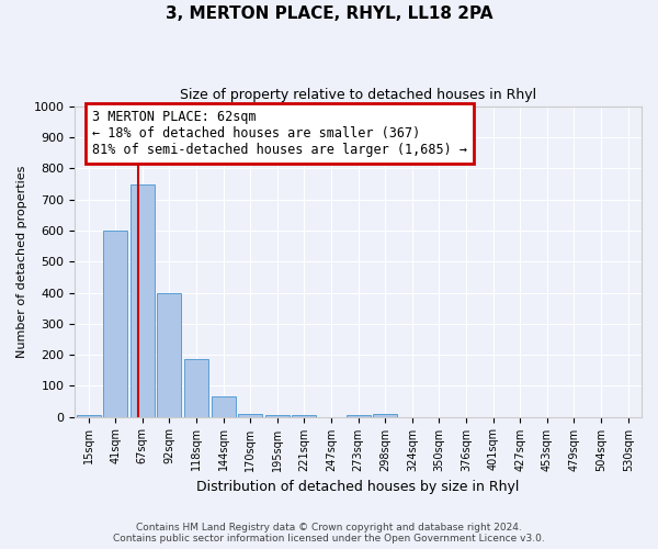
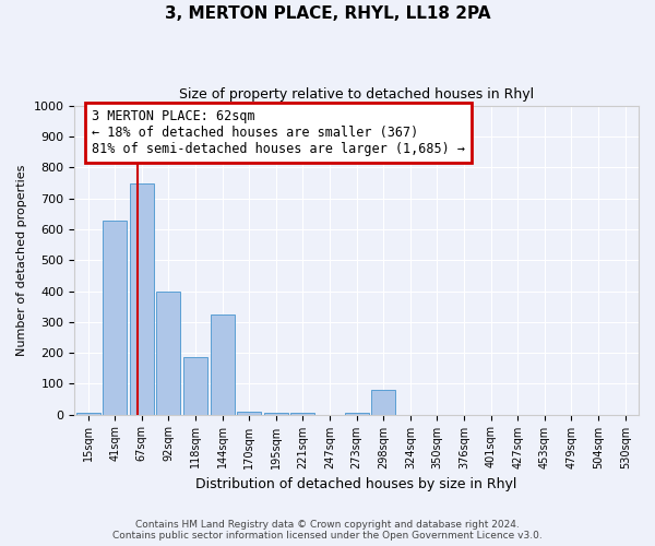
41sqm: 600 -> 630
144sqm: 65 -> 325
298sqm: 10 -> 80
